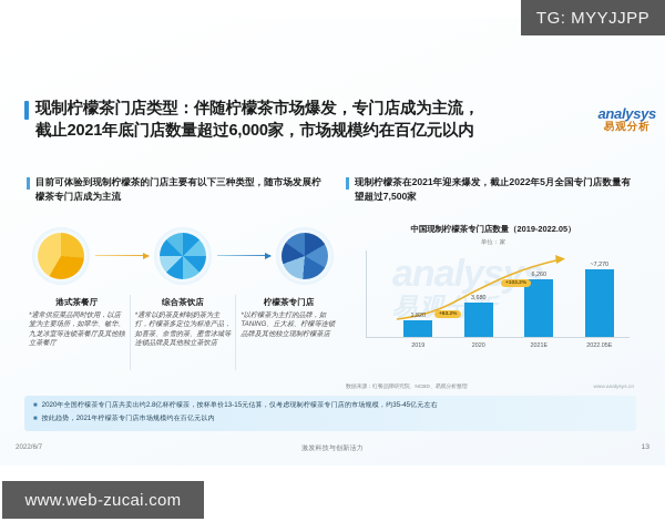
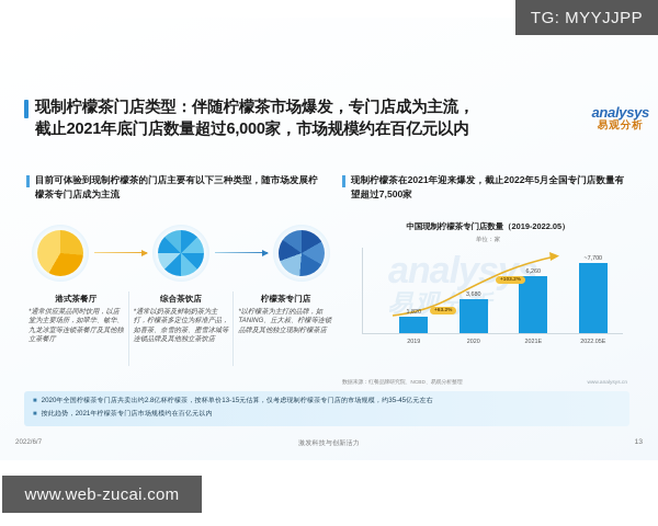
2022.05E: 7,270 -> 7,700
